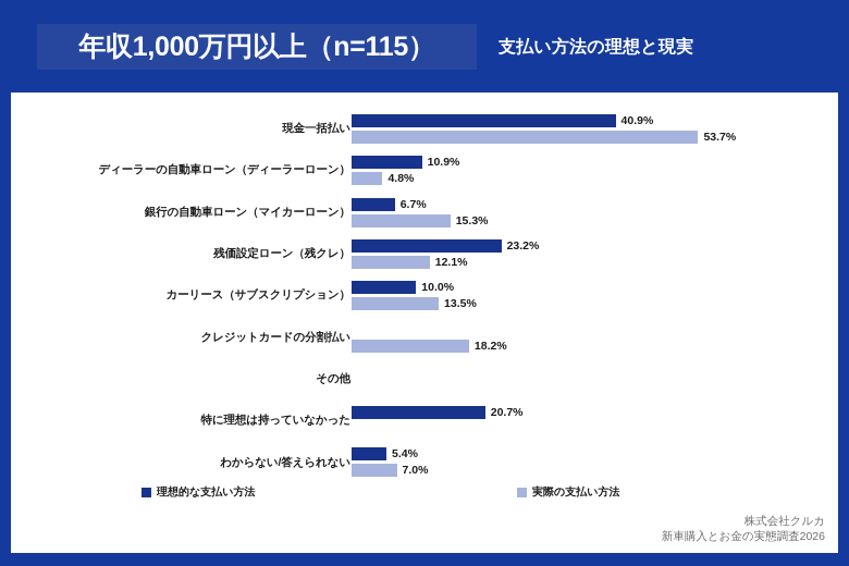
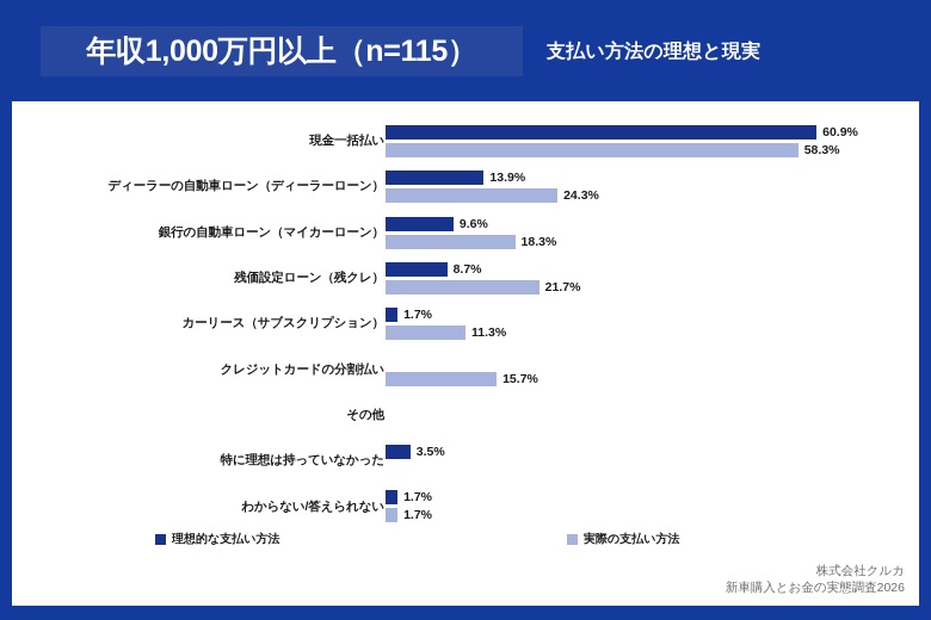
理想的な支払い方法/現金一括払い: 40.9% -> 60.9%
実際の支払い方法/現金一括払い: 53.7% -> 58.3%
理想的な支払い方法/ディーラーの自動車ローン（ディーラーローン）: 10.9% -> 13.9%
実際の支払い方法/ディーラーの自動車ローン（ディーラーローン）: 4.8% -> 24.3%
理想的な支払い方法/銀行の自動車ローン（マイカーローン）: 6.7% -> 9.6%
実際の支払い方法/銀行の自動車ローン（マイカーローン）: 15.3% -> 18.3%
理想的な支払い方法/残価設定ローン（残クレ）: 23.2% -> 8.7%
実際の支払い方法/残価設定ローン（残クレ）: 12.1% -> 21.7%
理想的な支払い方法/カーリース（サブスクリプション）: 10.0% -> 1.7%
実際の支払い方法/カーリース（サブスクリプション）: 13.5% -> 11.3%
実際の支払い方法/クレジットカードの分割払い: 18.2% -> 15.7%
理想的な支払い方法/特に理想は持っていなかった: 20.7% -> 3.5%
理想的な支払い方法/わからない/答えられない: 5.4% -> 1.7%
実際の支払い方法/わからない/答えられない: 7.0% -> 1.7%
